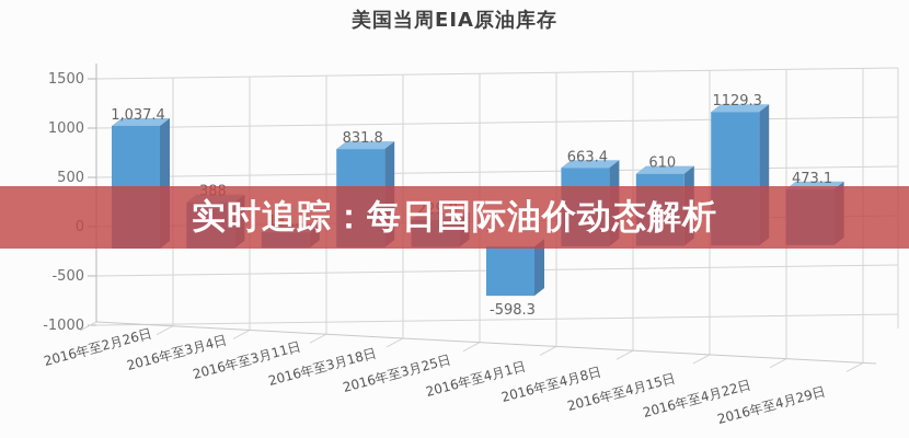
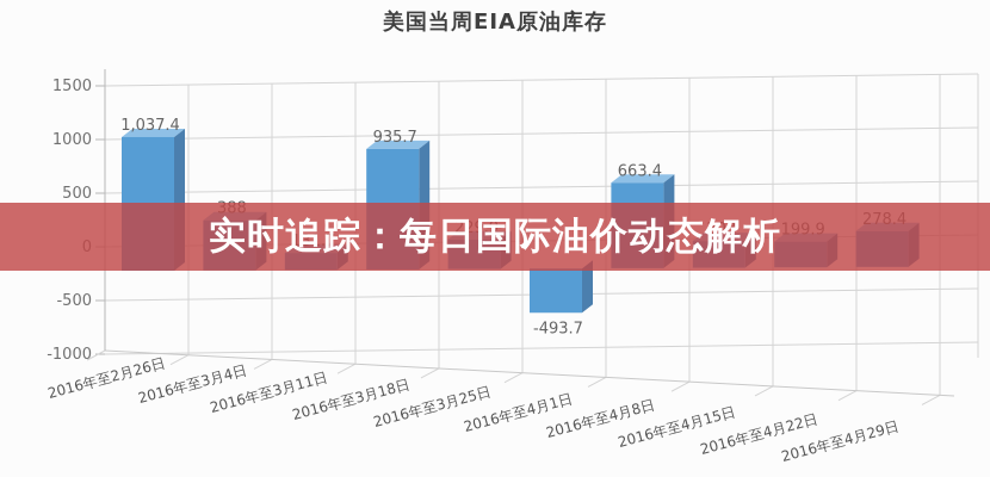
2016年至3月18日: 831.8 -> 935.7
2016年至4月1日: -598.3 -> -493.7
2016年至4月15日: 610 -> 208
2016年至4月22日: 1129.3 -> 199.9
2016年至4月29日: 473.1 -> 278.4
